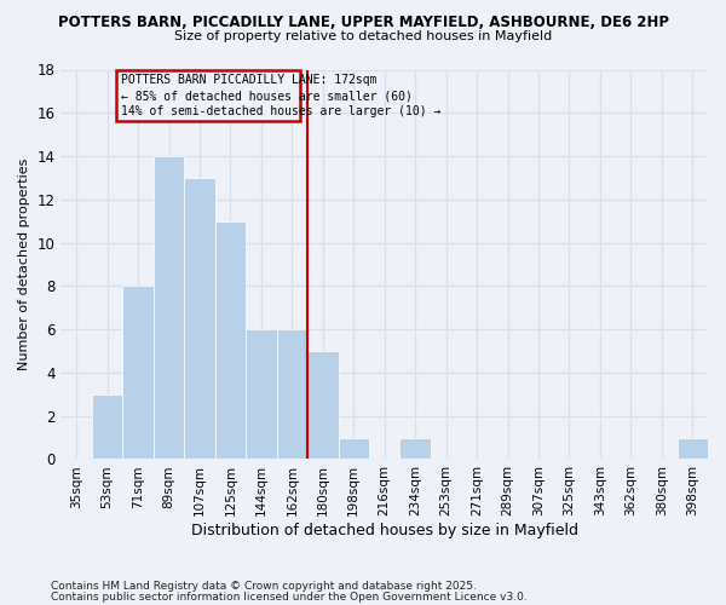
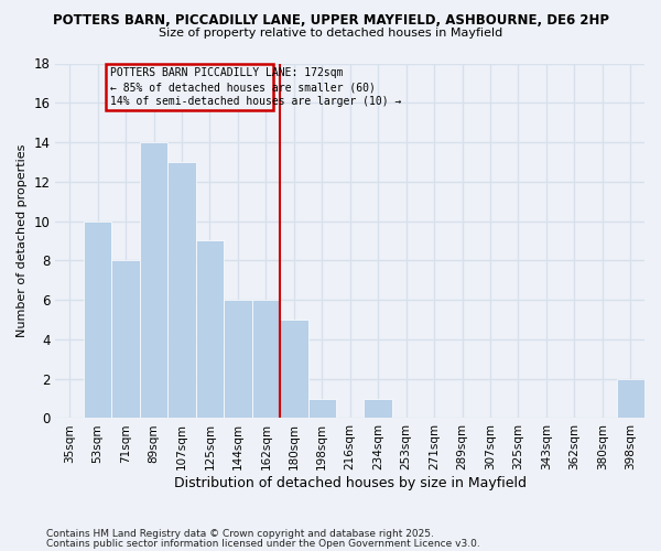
53sqm: 3 -> 10
125sqm: 11 -> 9
398sqm: 1 -> 2
